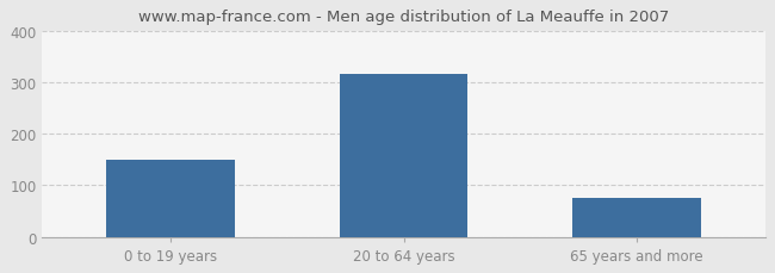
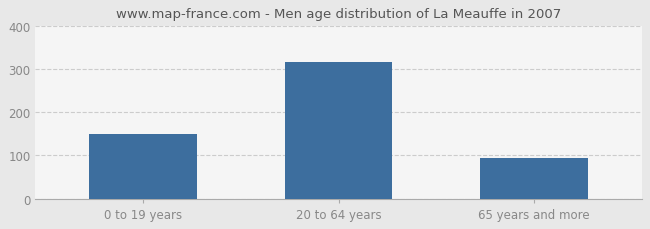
65 years and more: 75 -> 95
